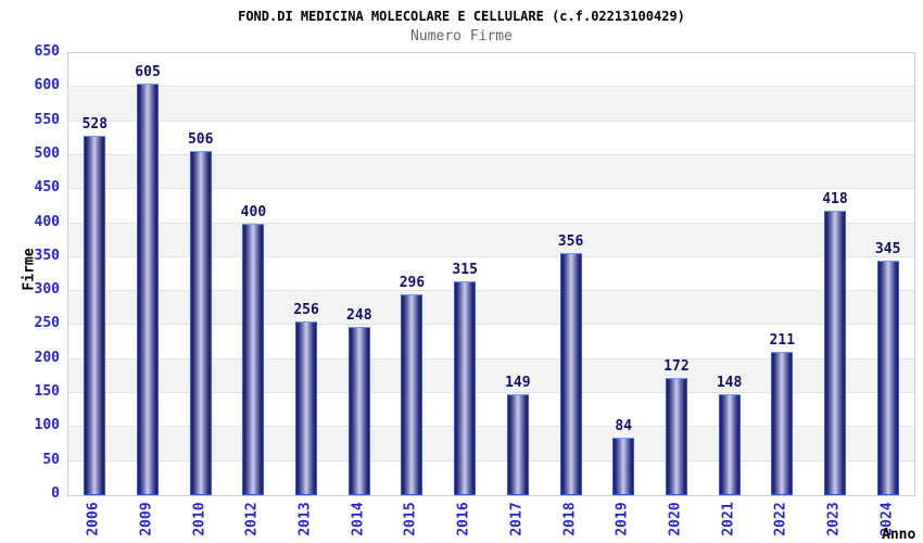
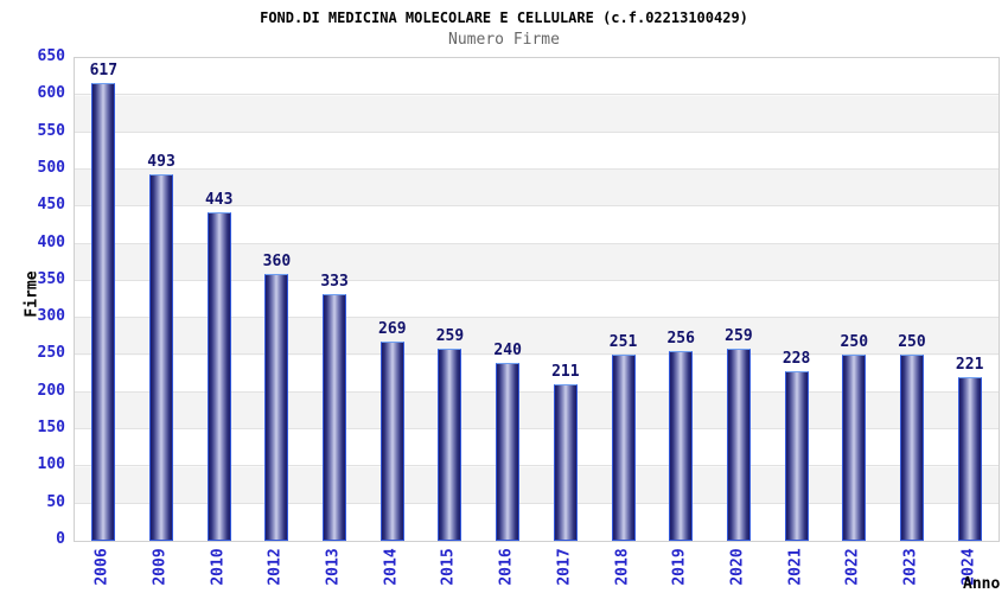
2006: 528 -> 617
2009: 605 -> 493
2010: 506 -> 443
2012: 400 -> 360
2013: 256 -> 333
2014: 248 -> 269
2015: 296 -> 259
2016: 315 -> 240
2017: 149 -> 211
2018: 356 -> 251
2019: 84 -> 256
2020: 172 -> 259
2021: 148 -> 228
2022: 211 -> 250
2023: 418 -> 250
2024: 345 -> 221
